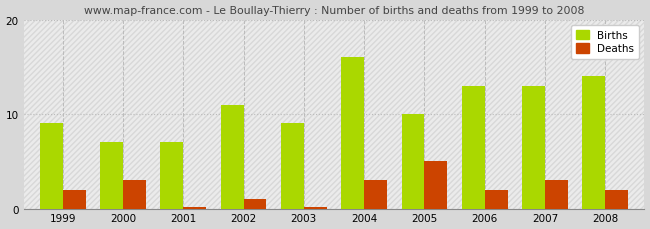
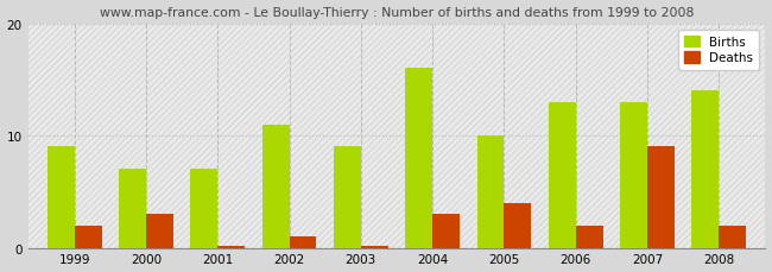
Deaths/2005: 5.0 -> 4.0
Deaths/2007: 3.0 -> 9.0
